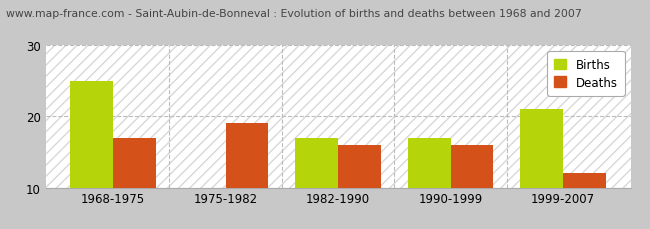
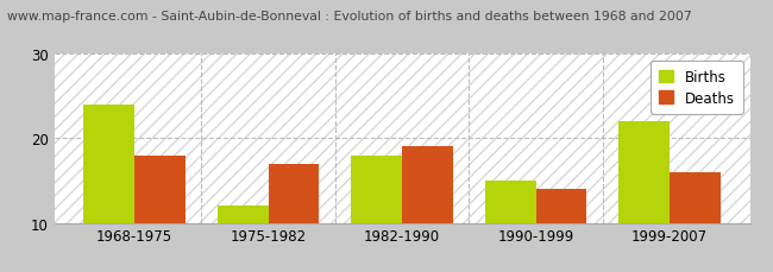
Births/1968-1975: 25 -> 24
Deaths/1968-1975: 17 -> 18
Births/1975-1982: 10 -> 12
Deaths/1975-1982: 19 -> 17
Births/1982-1990: 17 -> 18
Deaths/1982-1990: 16 -> 19
Births/1990-1999: 17 -> 15
Deaths/1990-1999: 16 -> 14
Births/1999-2007: 21 -> 22
Deaths/1999-2007: 12 -> 16
